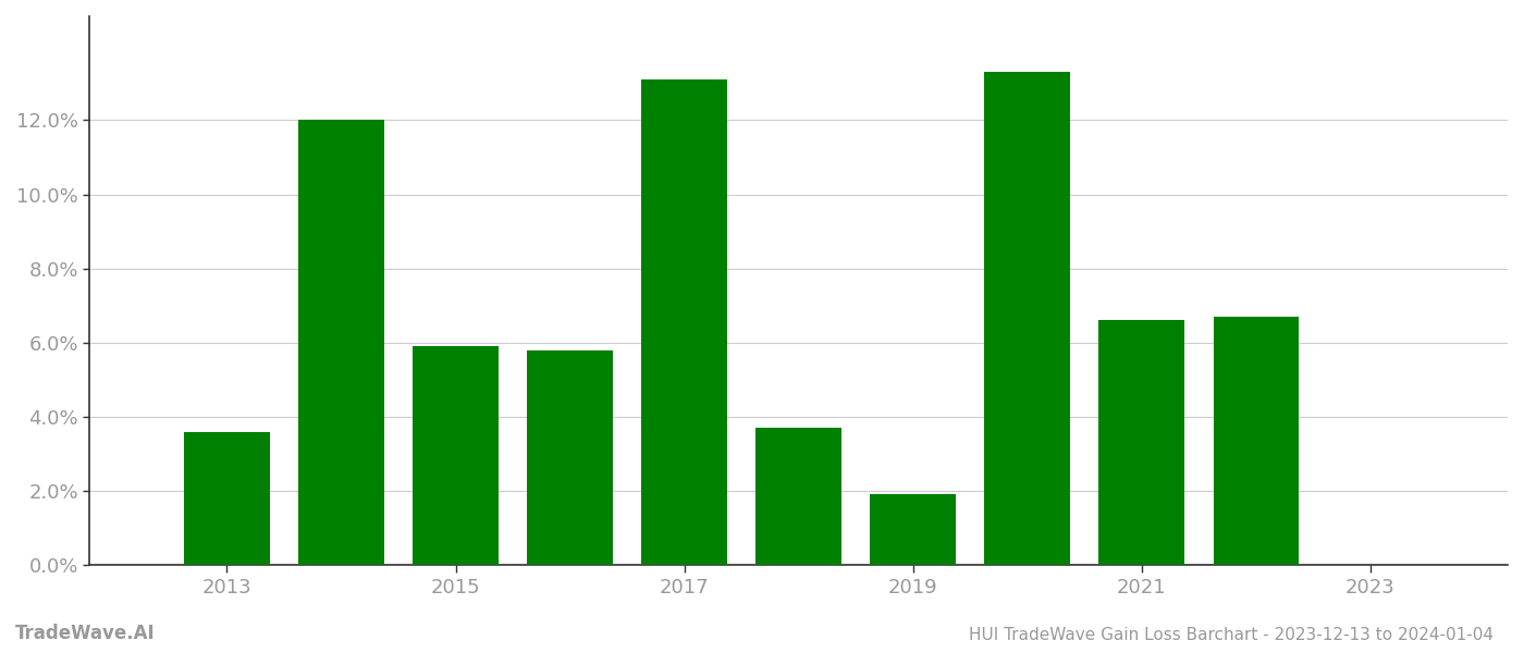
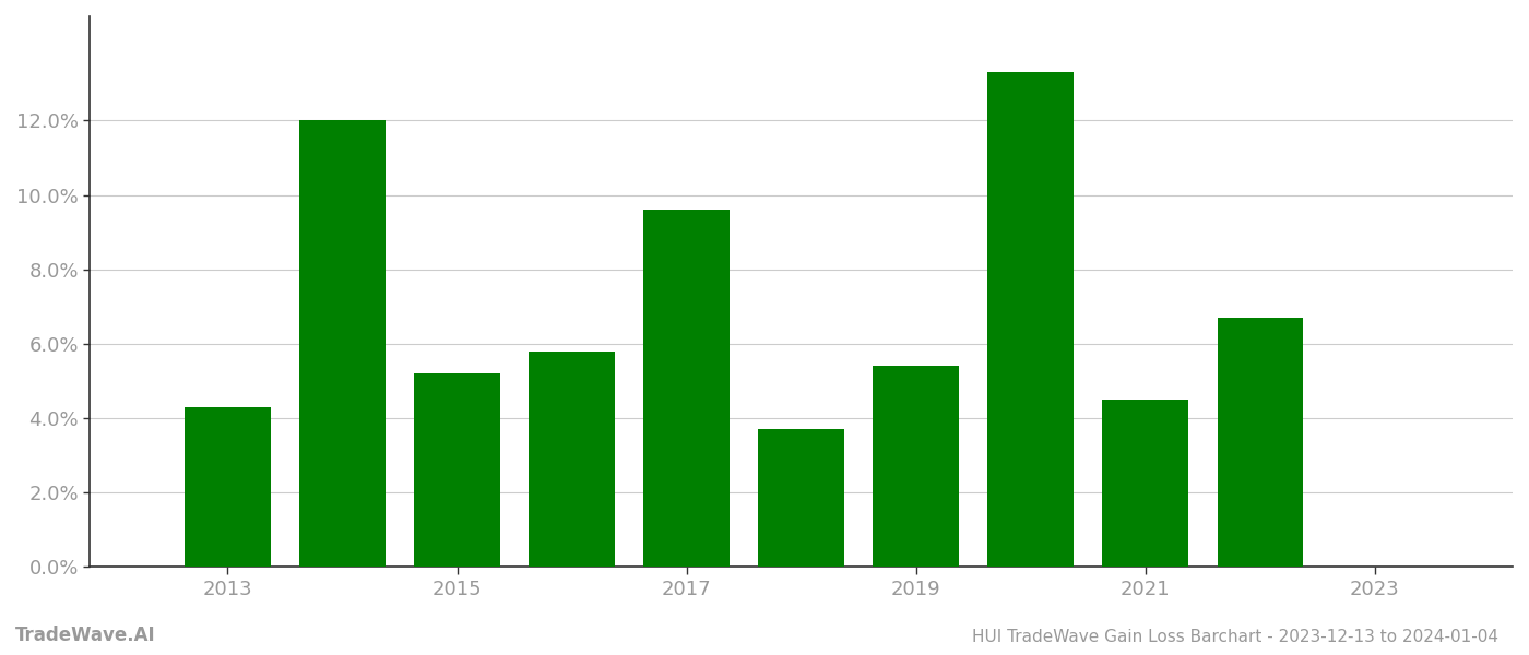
2013: 3.6% -> 4.3%
2015: 5.9% -> 5.2%
2017: 13.1% -> 9.6%
2019: 1.9% -> 5.4%
2021: 6.6% -> 4.5%
